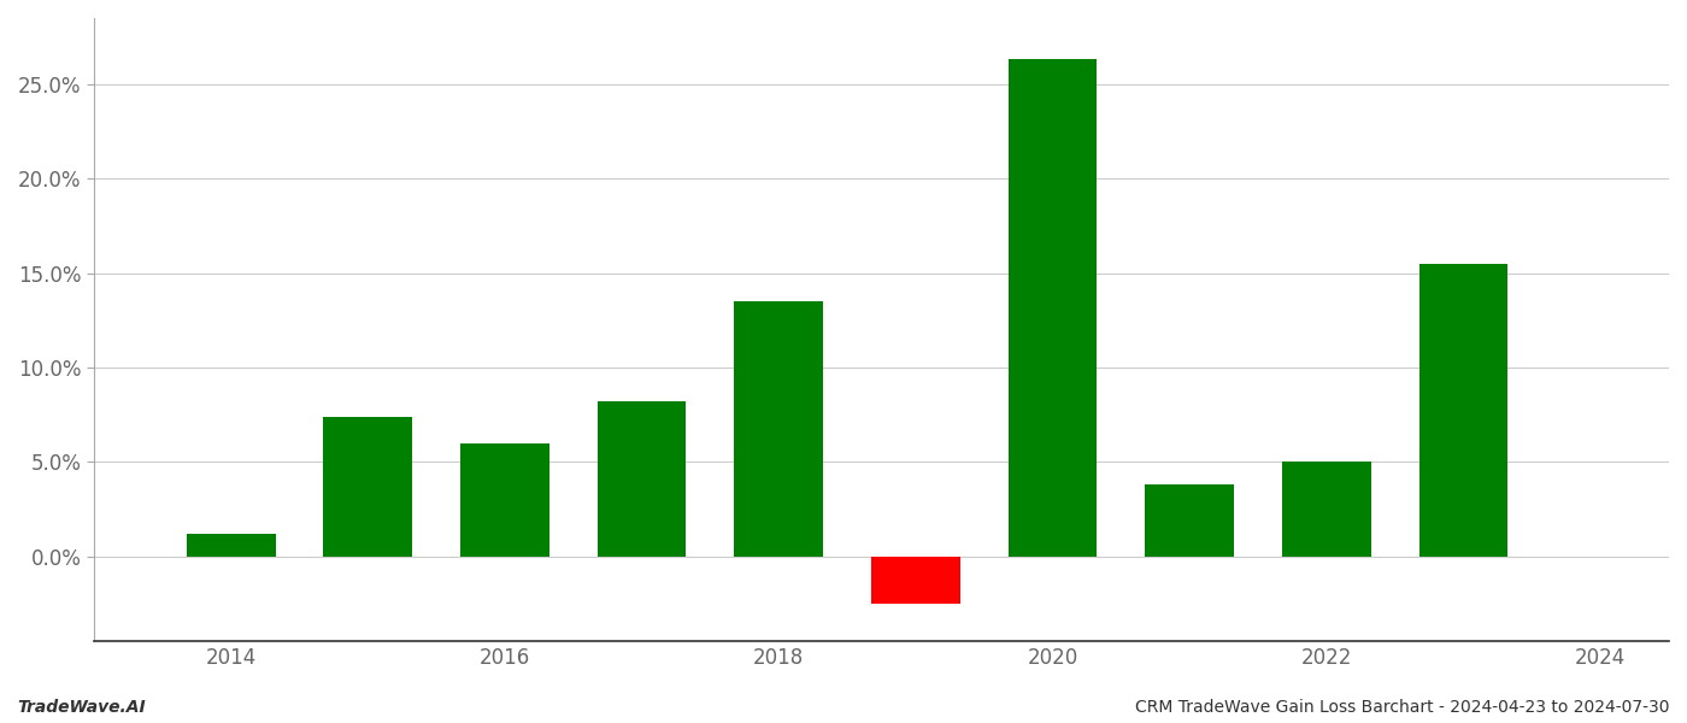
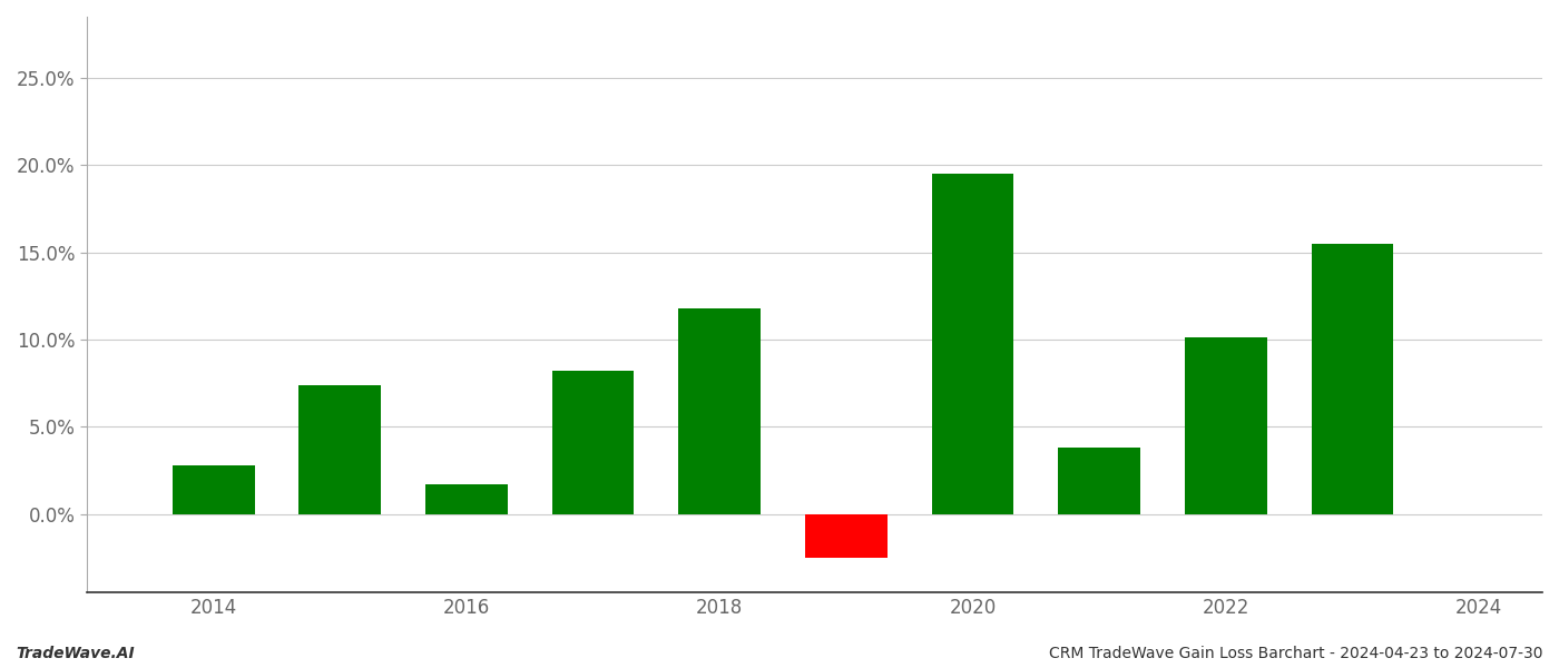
2014: 1.2% -> 2.8%
2016: 6.0% -> 1.7%
2018: 13.5% -> 11.8%
2020: 26.3% -> 19.5%
2022: 5.0% -> 10.1%
